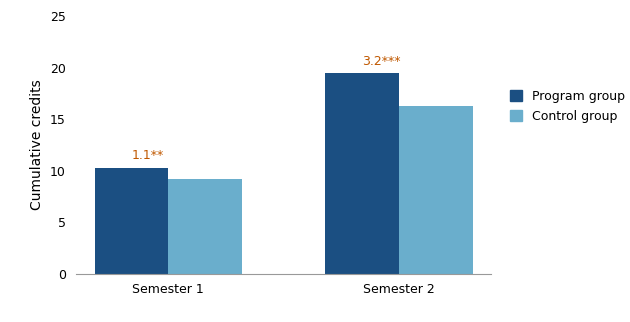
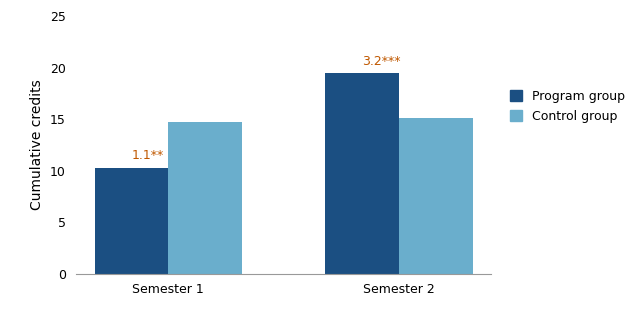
Control group/Semester 1: 9.2 -> 14.7
Control group/Semester 2: 16.3 -> 15.1
